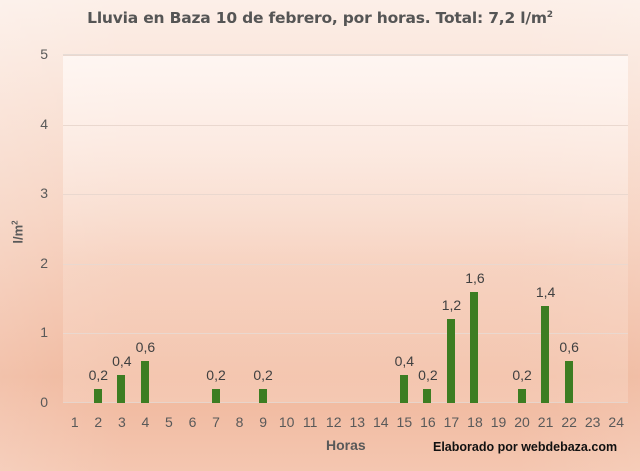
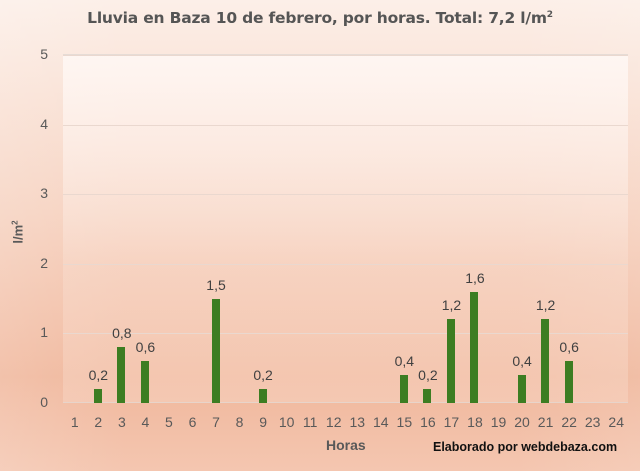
3: 0,4 -> 0,8
7: 0,2 -> 1,5
20: 0,2 -> 0,4
21: 1,4 -> 1,2
